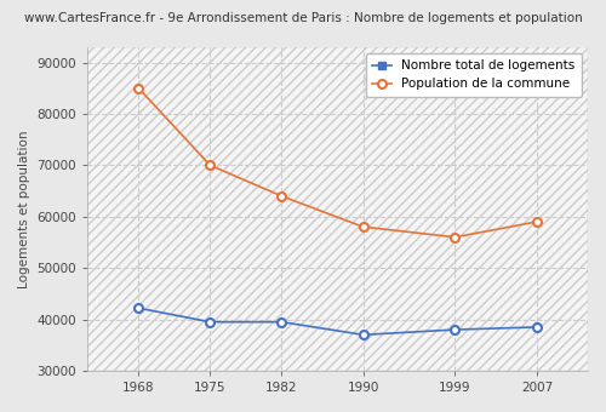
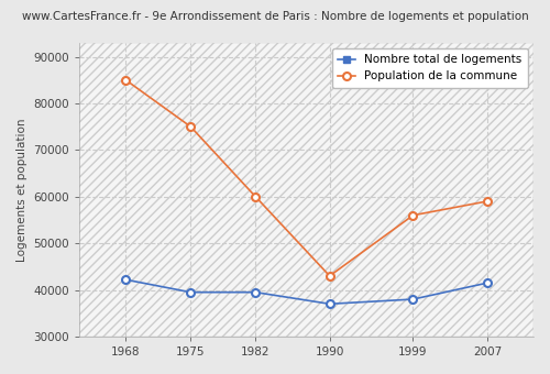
Population de la commune/1975: 70000 -> 75000
Population de la commune/1982: 64000 -> 60000
Population de la commune/1990: 58000 -> 43000
Nombre total de logements/2007: 38500 -> 41500
